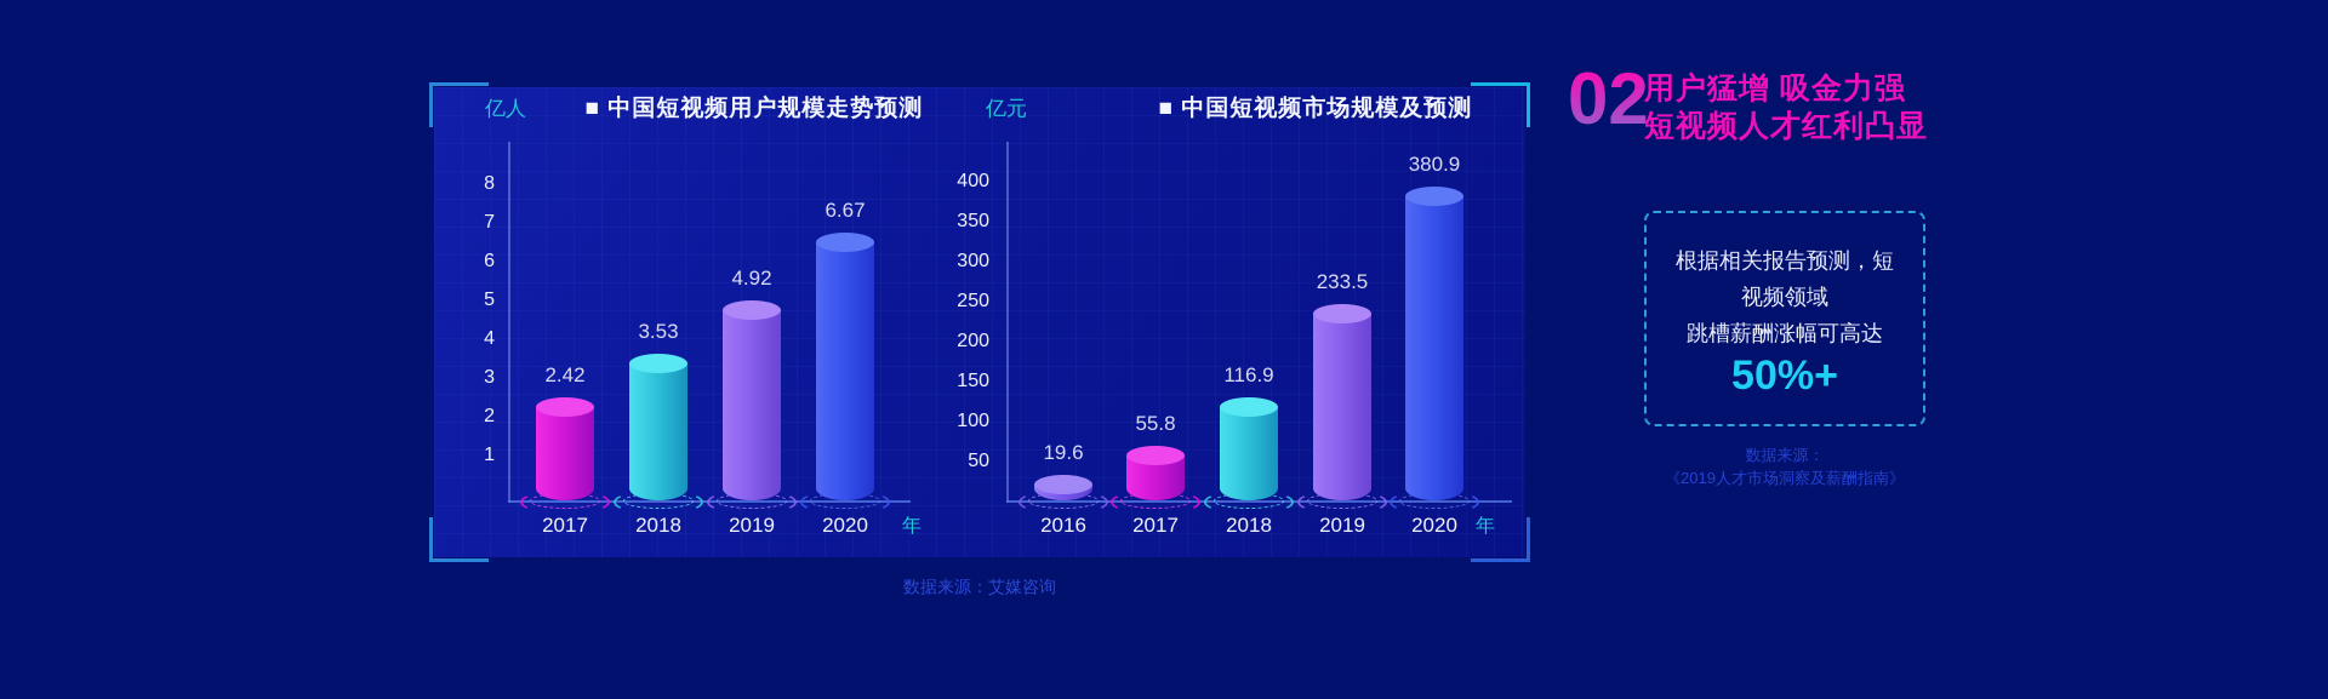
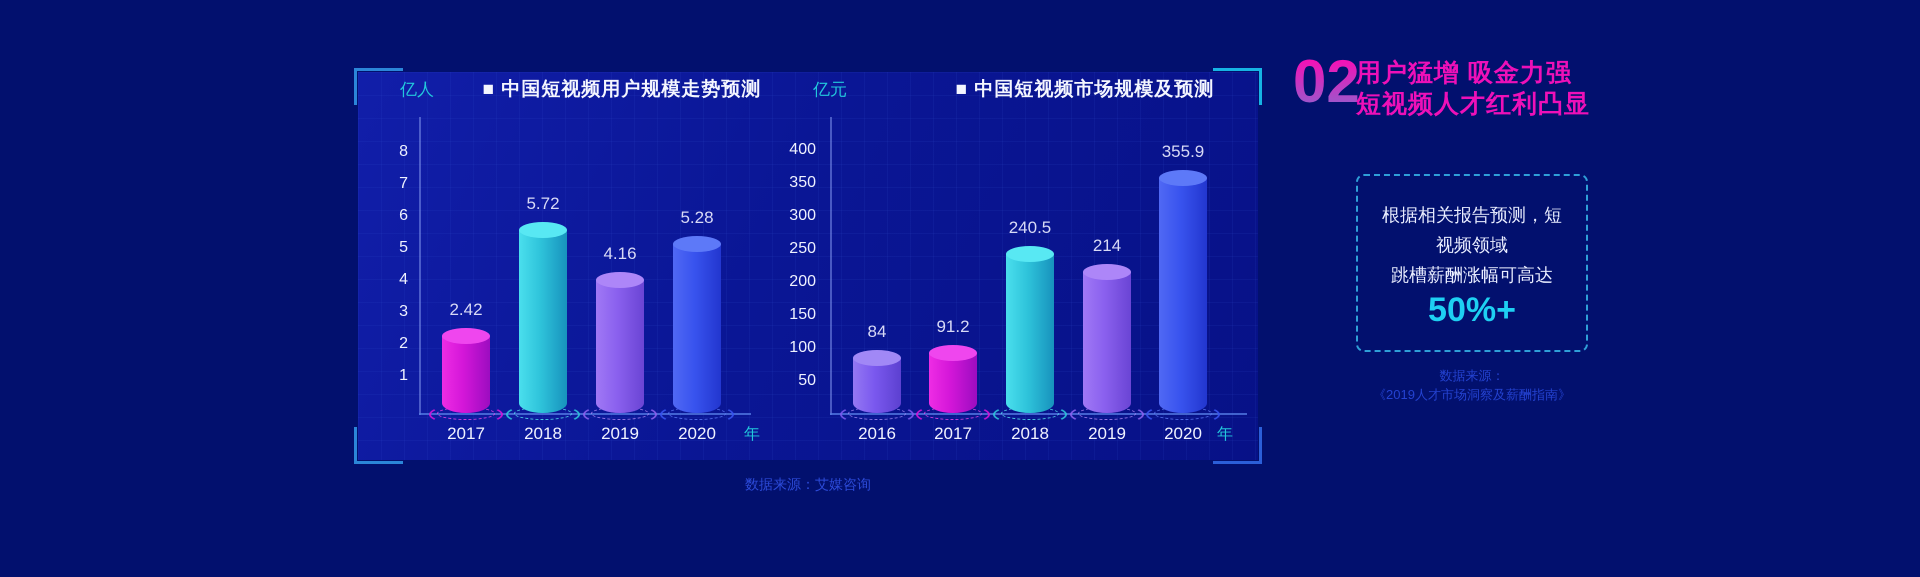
■ 中国短视频用户规模走势预测/2018: 3.53 -> 5.72
■ 中国短视频用户规模走势预测/2019: 4.92 -> 4.16
■ 中国短视频用户规模走势预测/2020: 6.67 -> 5.28
■ 中国短视频市场规模及预测/2016: 19.6 -> 84
■ 中国短视频市场规模及预测/2017: 55.8 -> 91.2
■ 中国短视频市场规模及预测/2018: 116.9 -> 240.5
■ 中国短视频市场规模及预测/2019: 233.5 -> 214
■ 中国短视频市场规模及预测/2020: 380.9 -> 355.9
